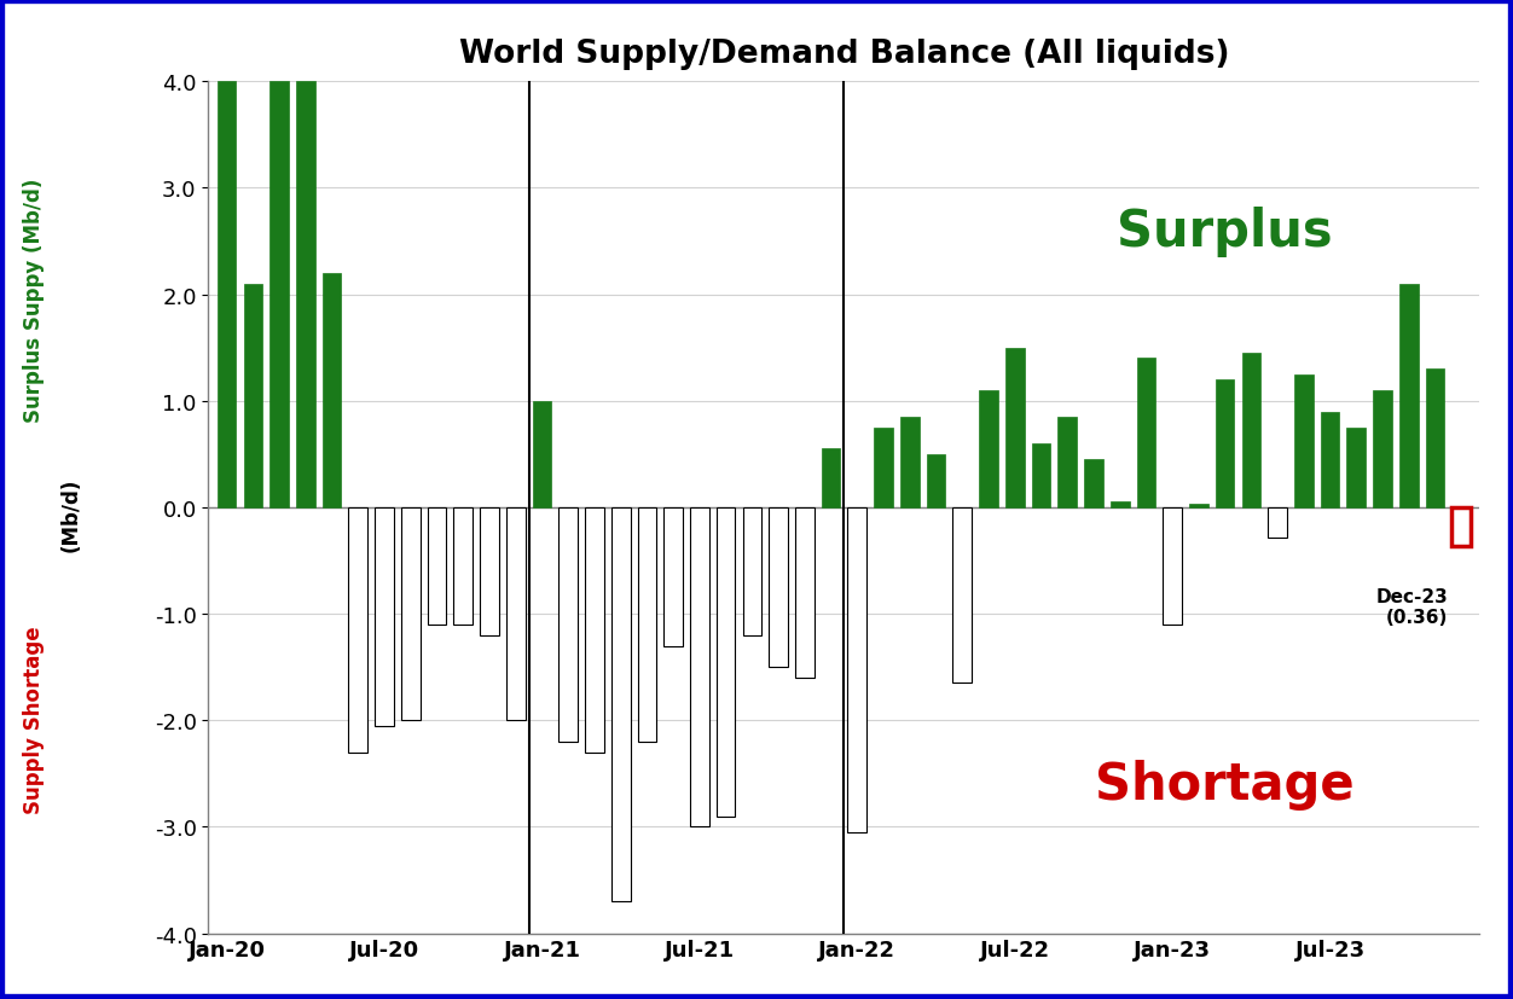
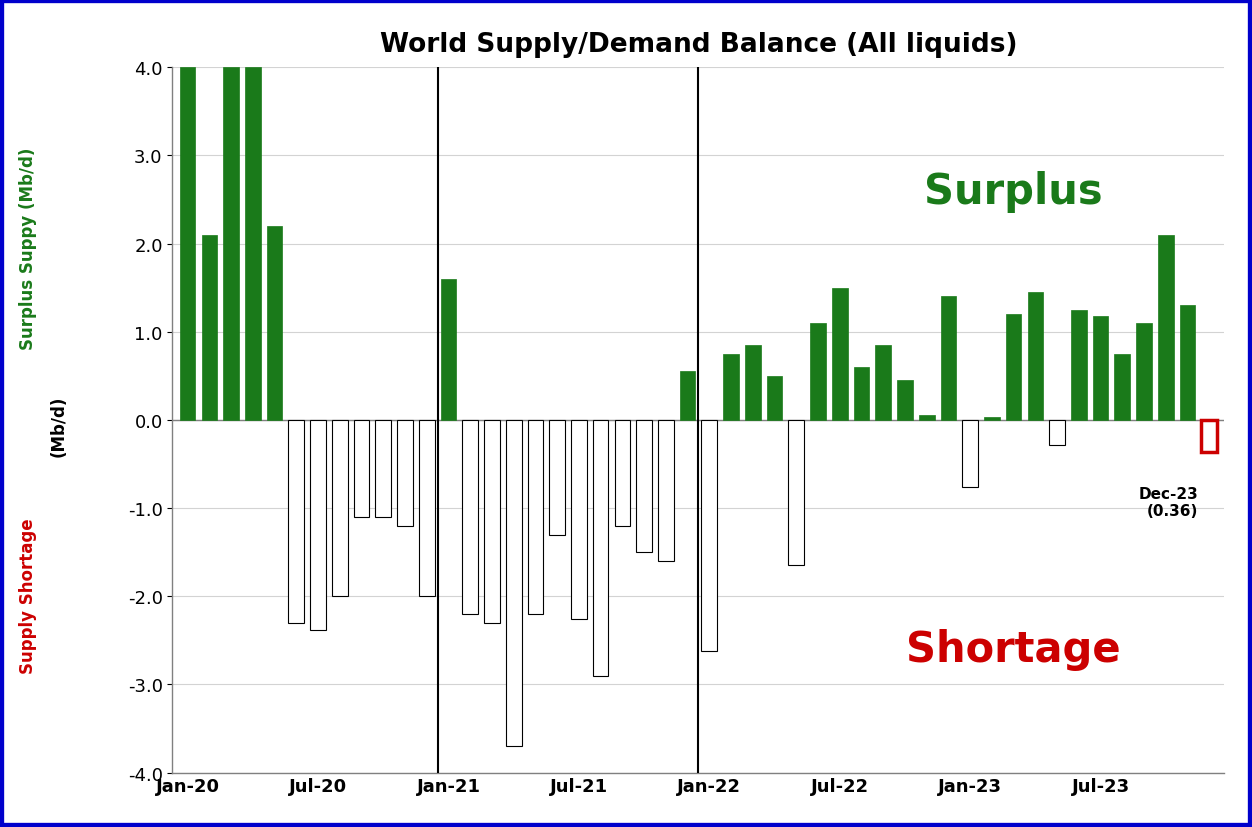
Jul-20: -2.05 -> -2.38
Jan-21: 1.00 -> 1.60
Jul-21: -3.00 -> -2.26
Jan-22: -3.05 -> -2.62
Jan-23: -1.10 -> -0.76
Jul-23: 0.90 -> 1.18
